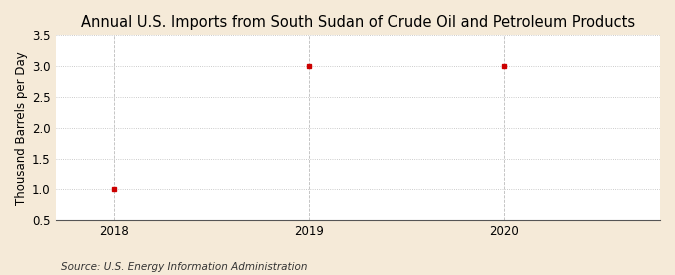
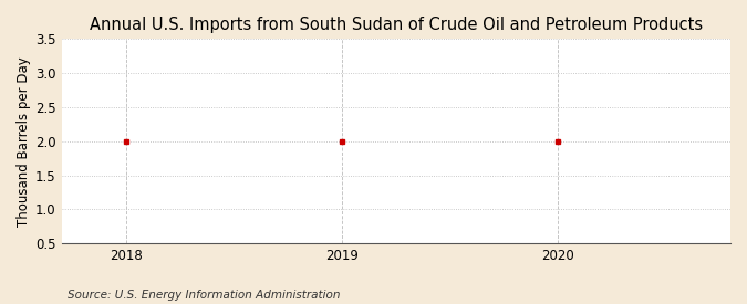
2018: 1 -> 2
2019: 3 -> 2
2020: 3 -> 2
